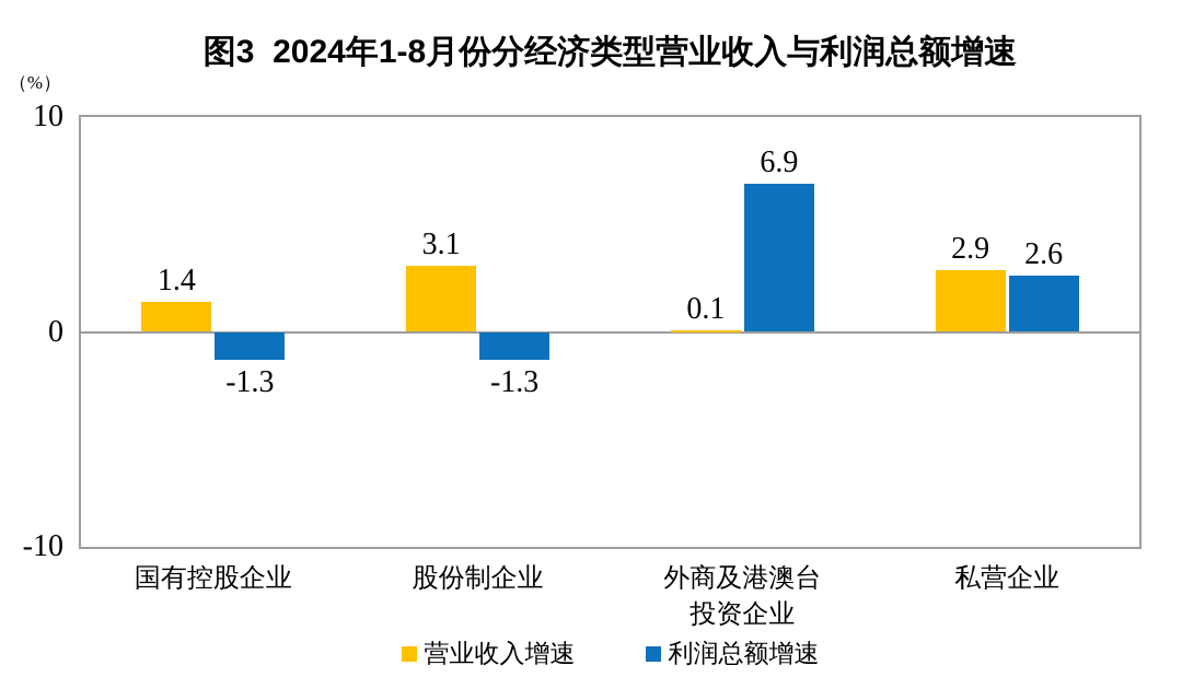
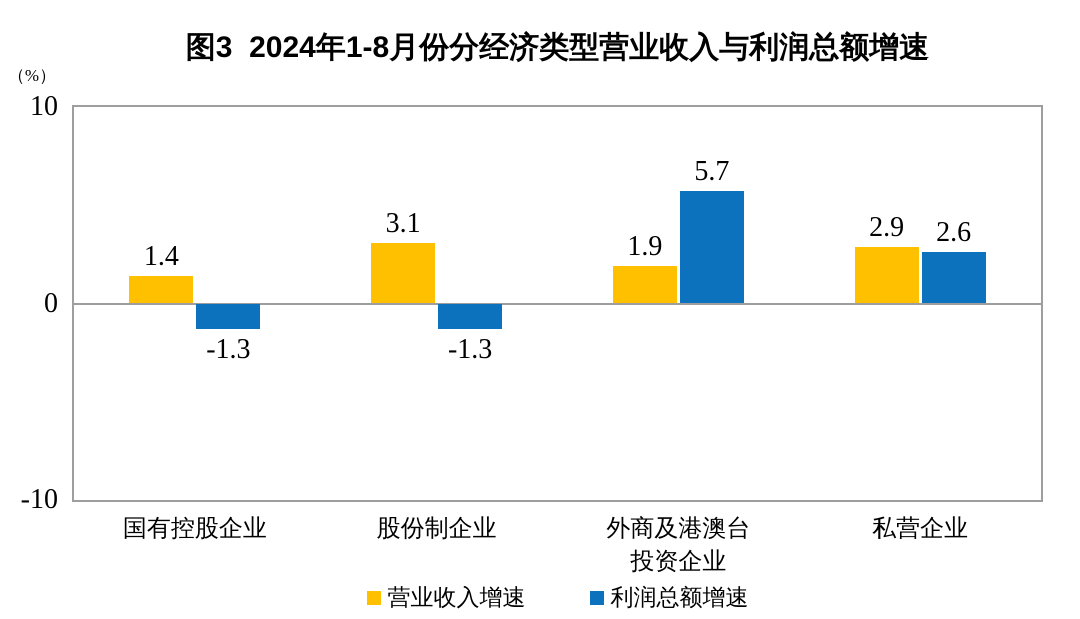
营业收入增速/外商及港澳台 投资企业: 0.1 -> 1.9
利润总额增速/外商及港澳台 投资企业: 6.9 -> 5.7
